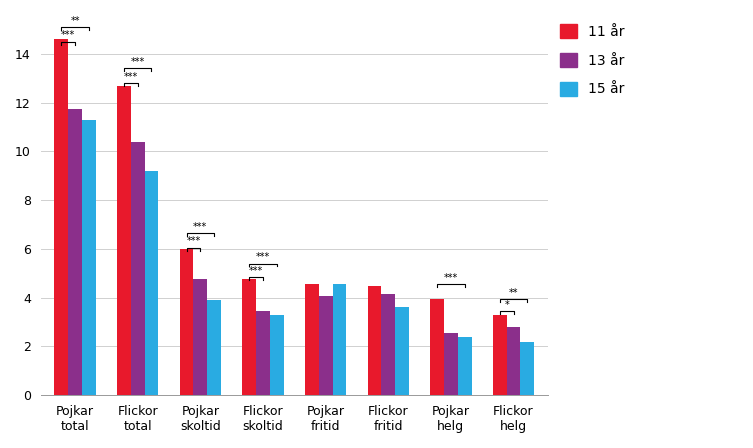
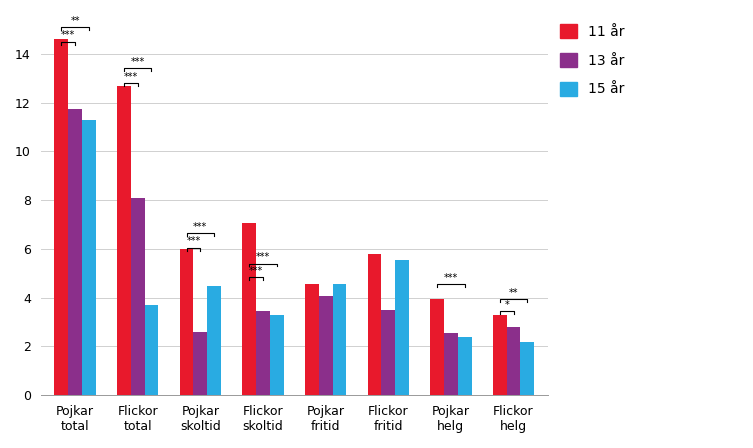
13 år/Flickor total: 10.40 -> 8.10
15 år/Flickor total: 9.20 -> 3.70
13 år/Pojkar skoltid: 4.75 -> 2.60
15 år/Pojkar skoltid: 3.90 -> 4.50
11 år/Flickor skoltid: 4.75 -> 7.05
11 år/Flickor fritid: 4.50 -> 5.80
13 år/Flickor fritid: 4.15 -> 3.50
15 år/Flickor fritid: 3.60 -> 5.55
